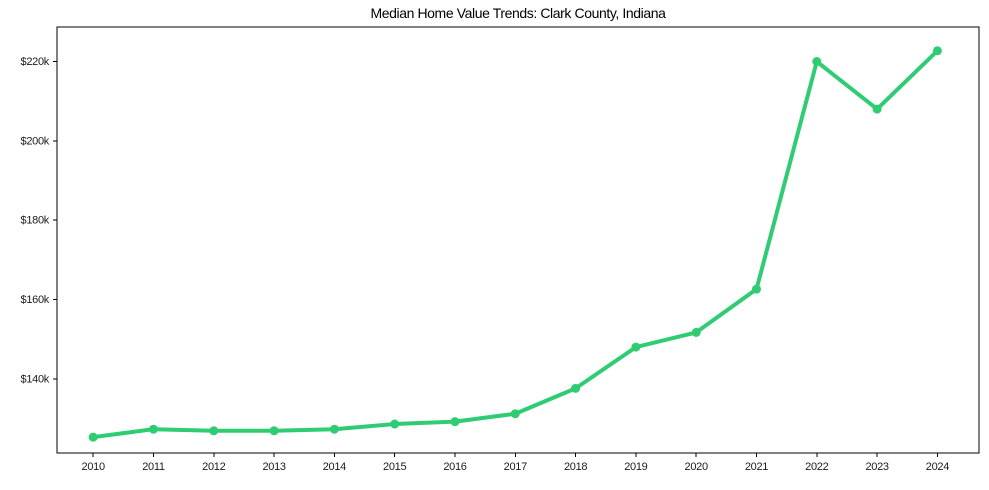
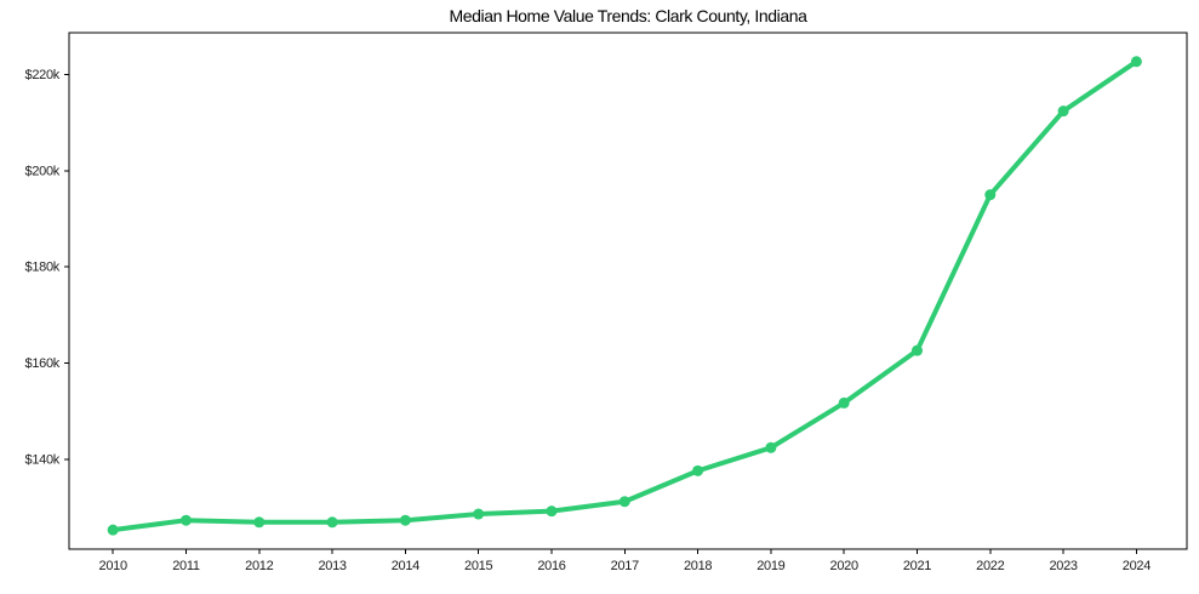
2019: $148k -> $142k
2022: $220k -> $195k
2023: $208k -> $212k
